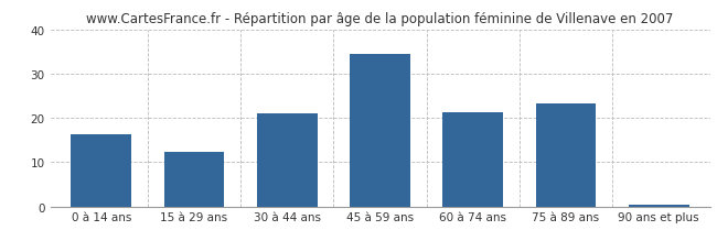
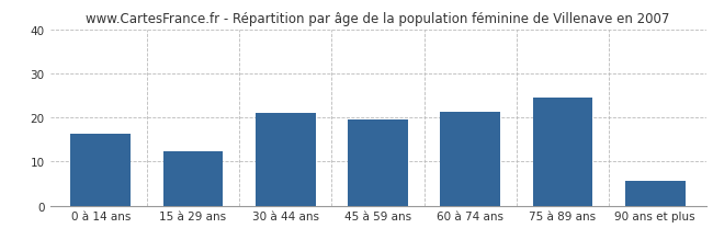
45 à 59 ans: 34.5 -> 19.5
75 à 89 ans: 23.2 -> 24.5
90 ans et plus: 0.5 -> 5.5
